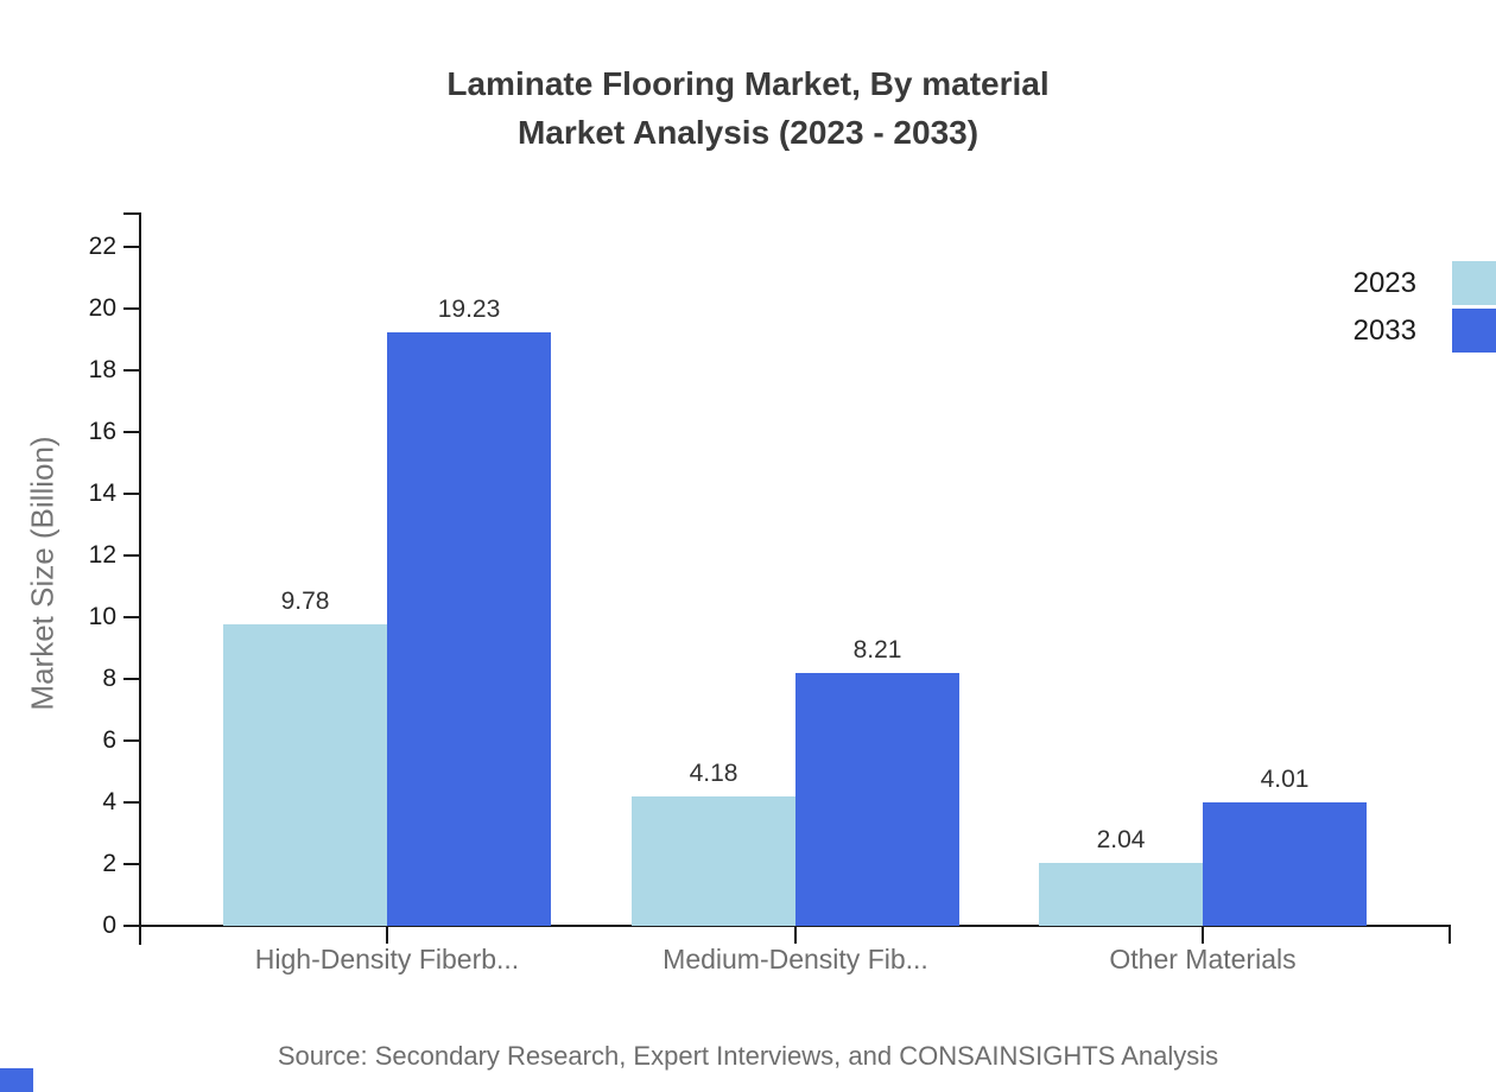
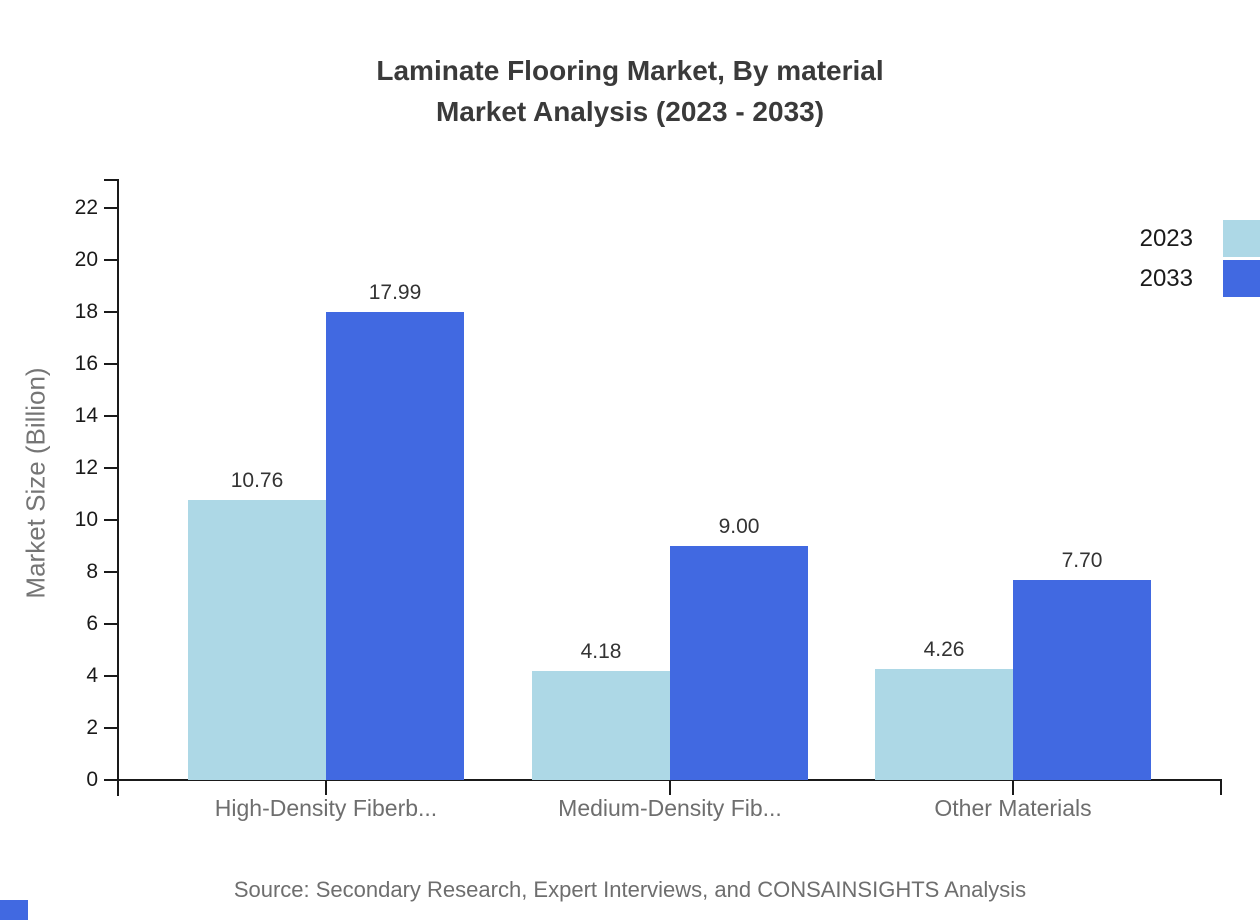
2023/High-Density Fiberb...: 9.78 -> 10.76
2033/High-Density Fiberb...: 19.23 -> 17.99
2033/Medium-Density Fib...: 8.21 -> 9.00
2023/Other Materials: 2.04 -> 4.26
2033/Other Materials: 4.01 -> 7.70
